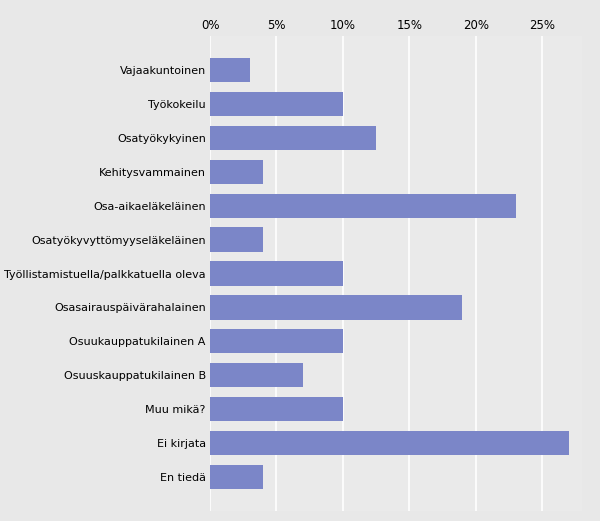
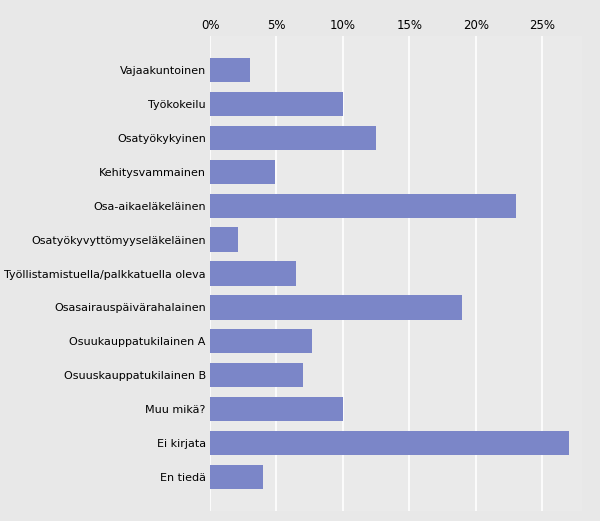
Kehitysvammainen: 4.0% -> 4.9%
Osatyökyvyttömyyseläkeläinen: 4.0% -> 2.1%
Työllistamistuella/palkkatuella oleva: 10.0% -> 6.5%
Osuukauppatukilainen A: 10.0% -> 7.7%
